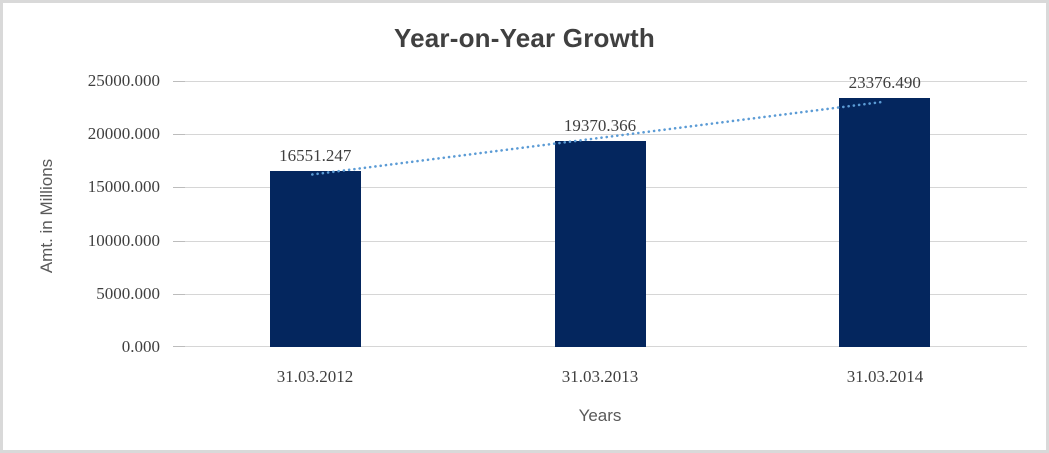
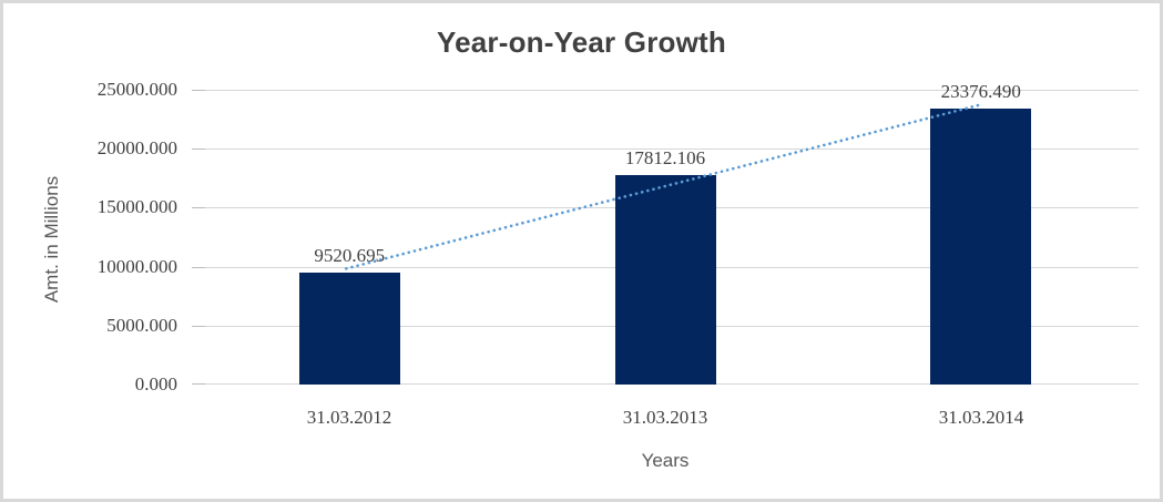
31.03.2012: 16551.247 -> 9520.695
31.03.2013: 19370.366 -> 17812.106
